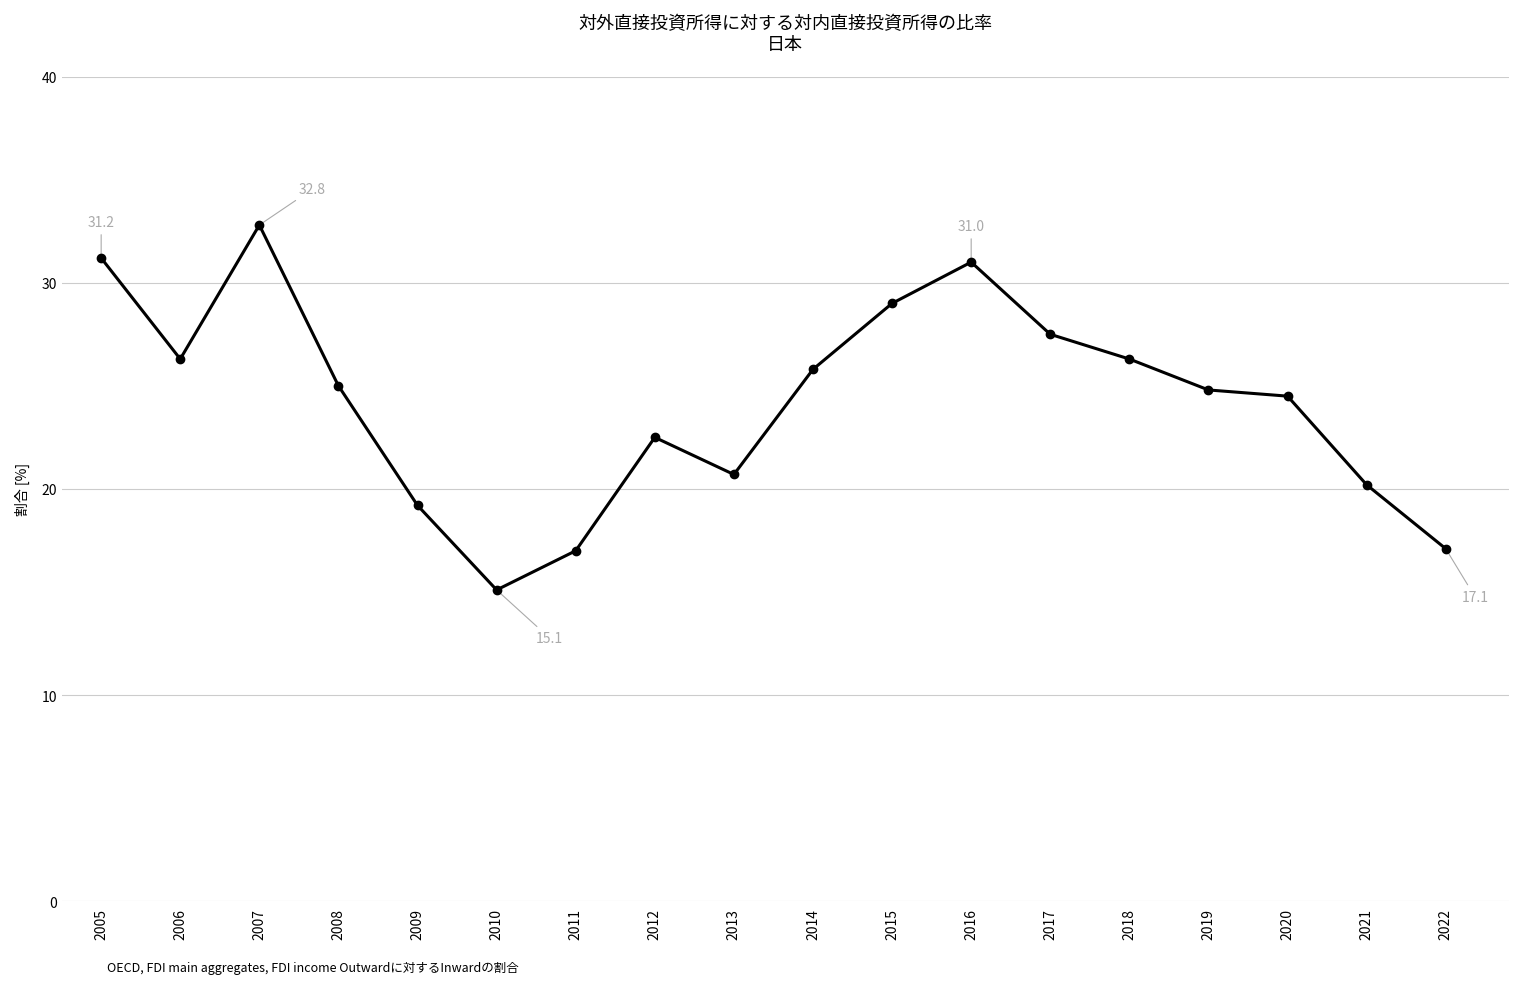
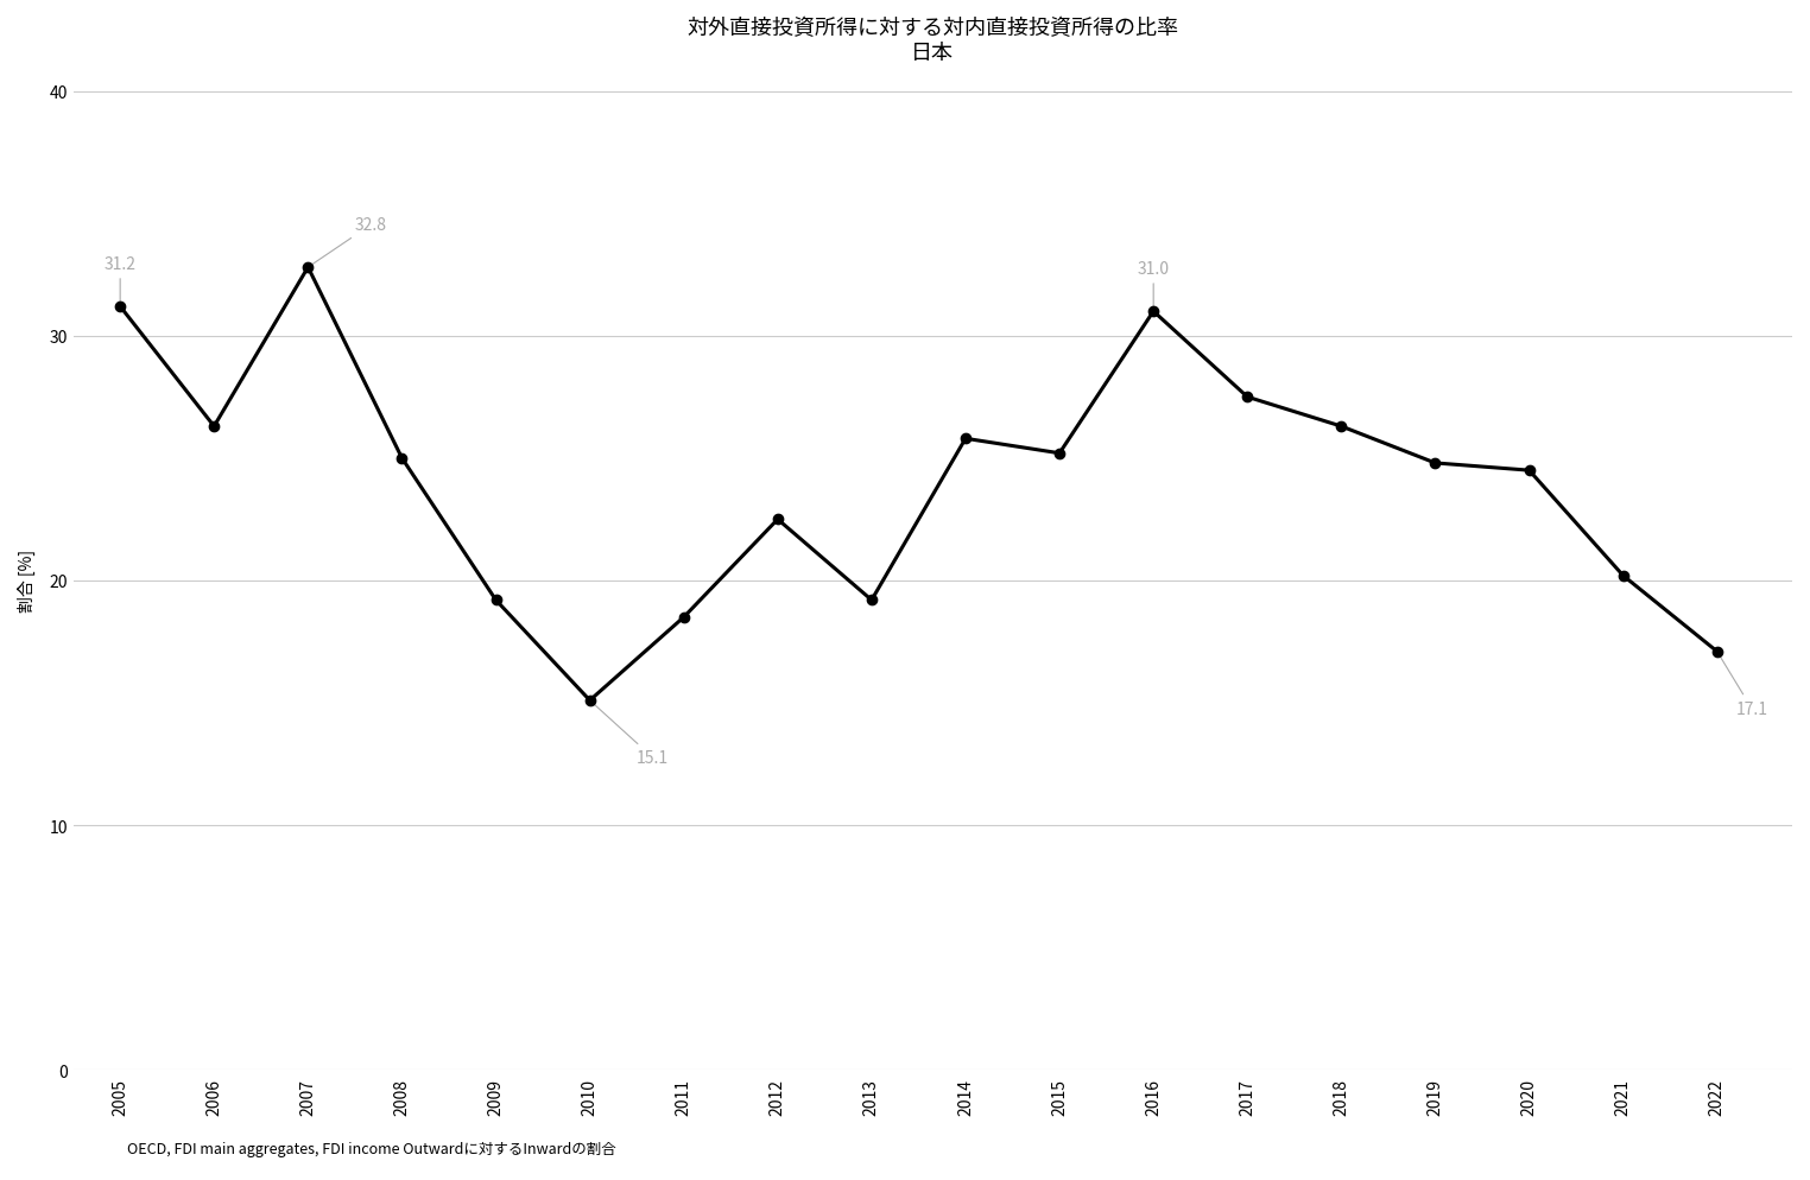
2011: 17.0 -> 18.5
2013: 20.7 -> 19.2
2015: 29.0 -> 25.2
